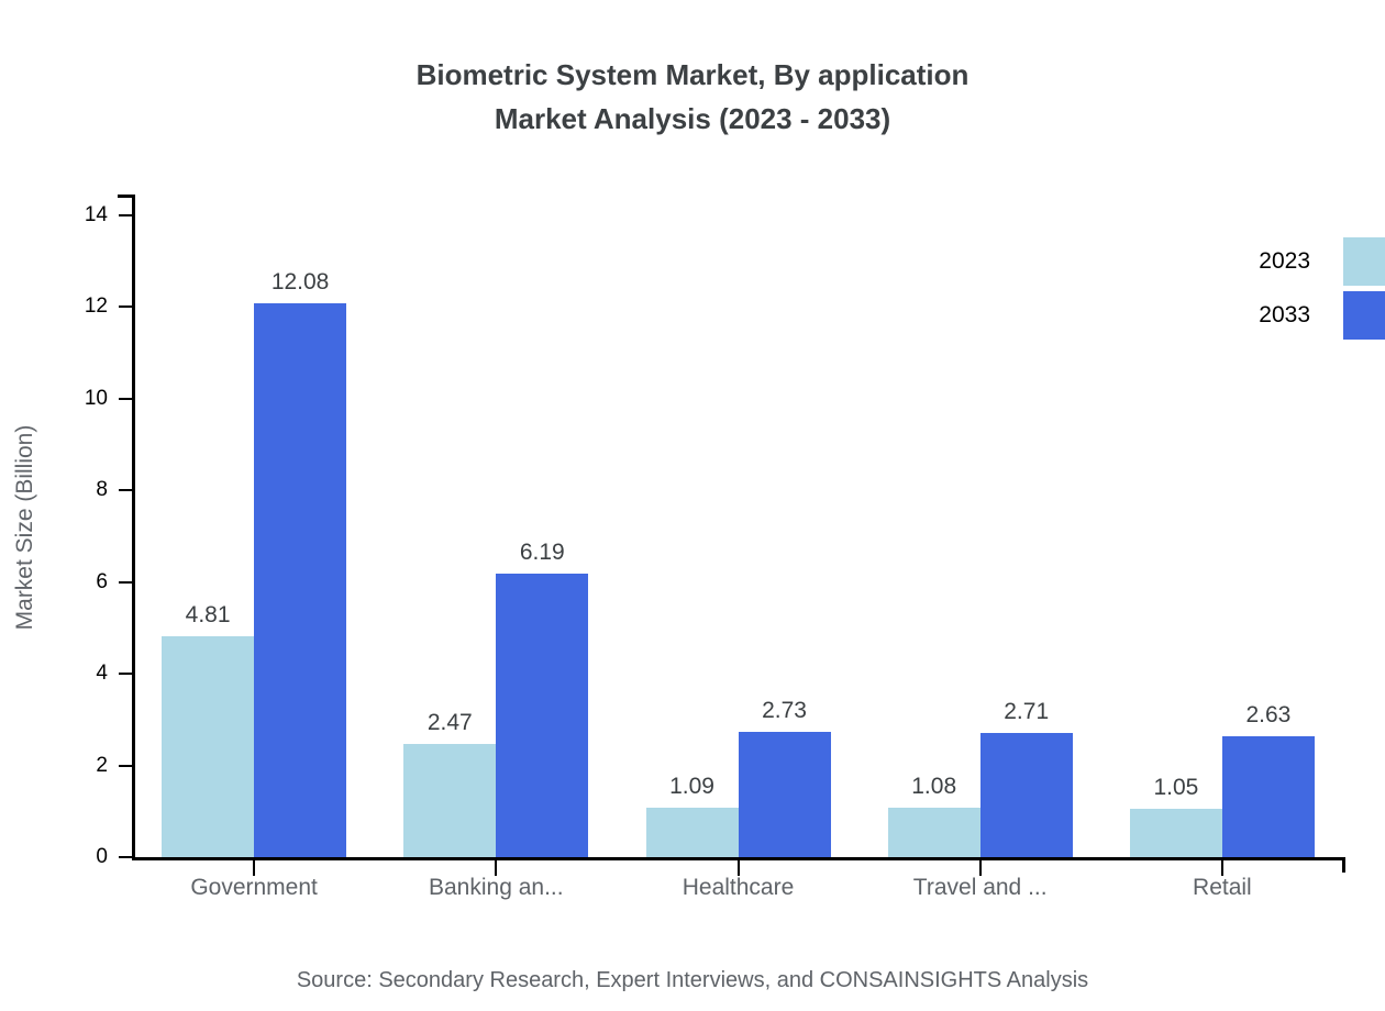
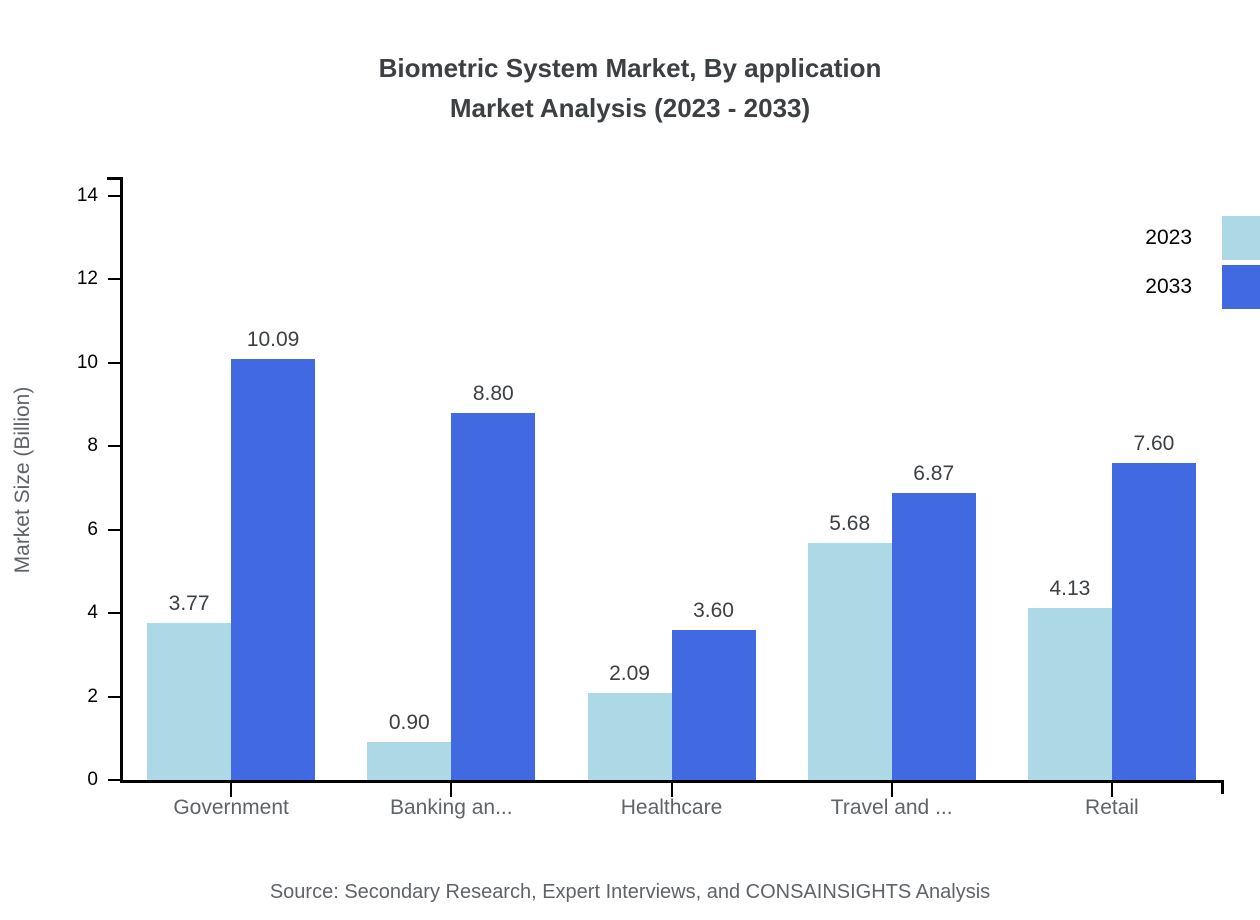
2023/Government: 4.81 -> 3.77
2033/Government: 12.08 -> 10.09
2023/Banking an...: 2.47 -> 0.90
2033/Banking an...: 6.19 -> 8.80
2023/Healthcare: 1.09 -> 2.09
2033/Healthcare: 2.73 -> 3.60
2023/Travel and ...: 1.08 -> 5.68
2033/Travel and ...: 2.71 -> 6.87
2023/Retail: 1.05 -> 4.13
2033/Retail: 2.63 -> 7.60
